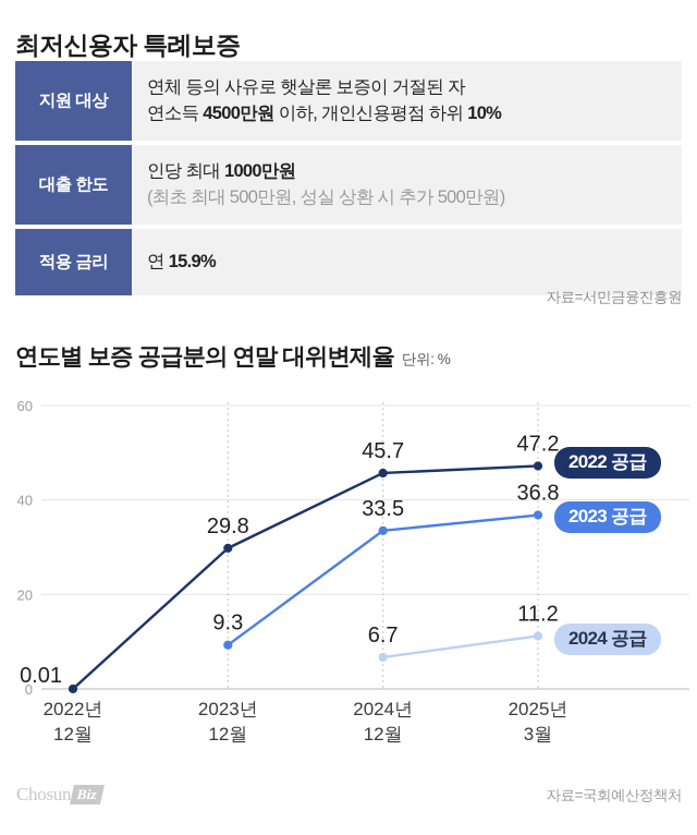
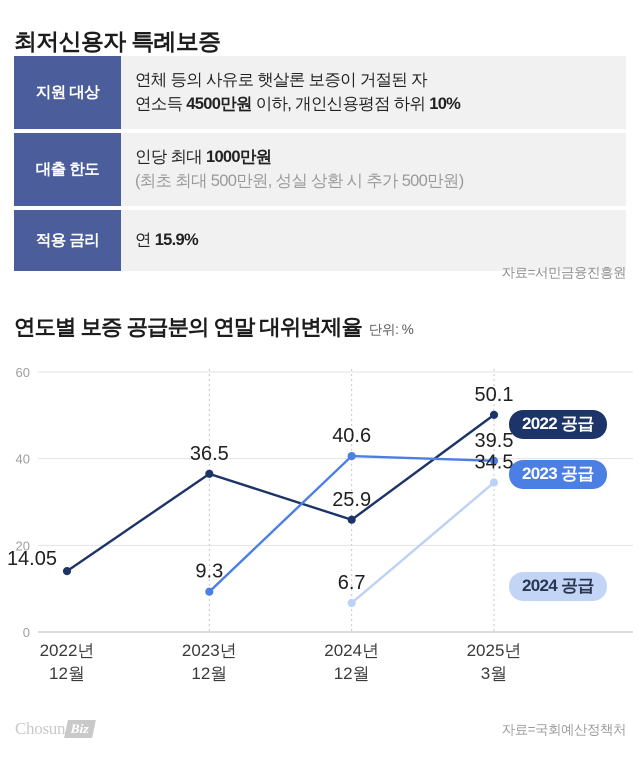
2022 공급/2022년 12월: 0.01 -> 14.05
2022 공급/2023년 12월: 29.8 -> 36.5
2022 공급/2024년 12월: 45.7 -> 25.9
2023 공급/2024년 12월: 33.5 -> 40.6
2022 공급/2025년 3월: 47.2 -> 50.1
2023 공급/2025년 3월: 36.8 -> 39.5
2024 공급/2025년 3월: 11.2 -> 34.5
